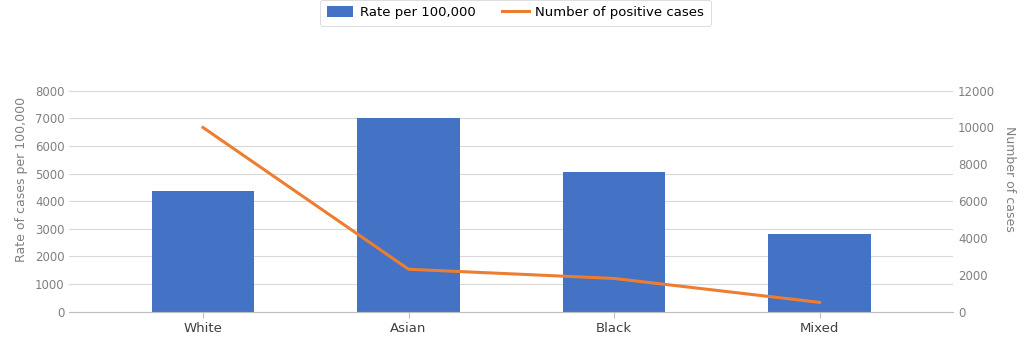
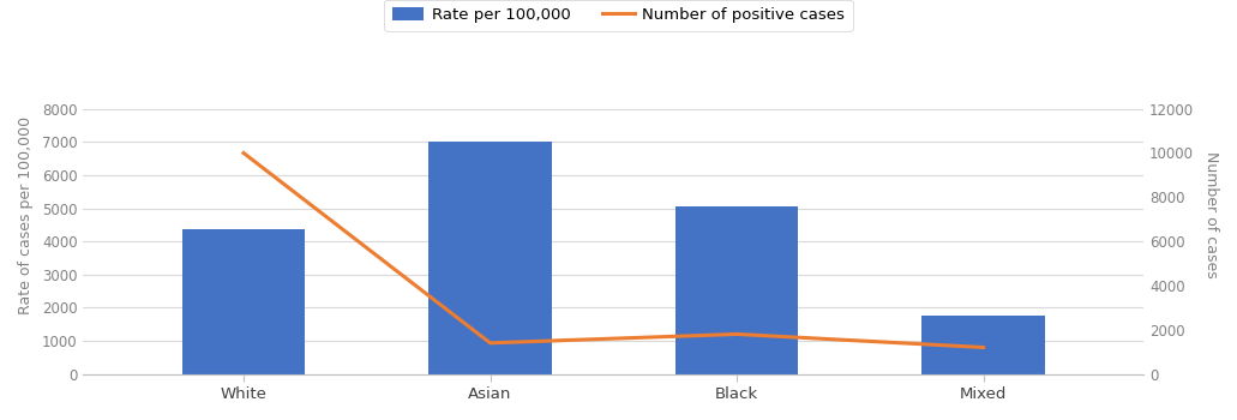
Number of positive cases/Asian: 2300 -> 1400
Rate per 100,000/Mixed: 2800 -> 1750
Number of positive cases/Mixed: 500 -> 1200
